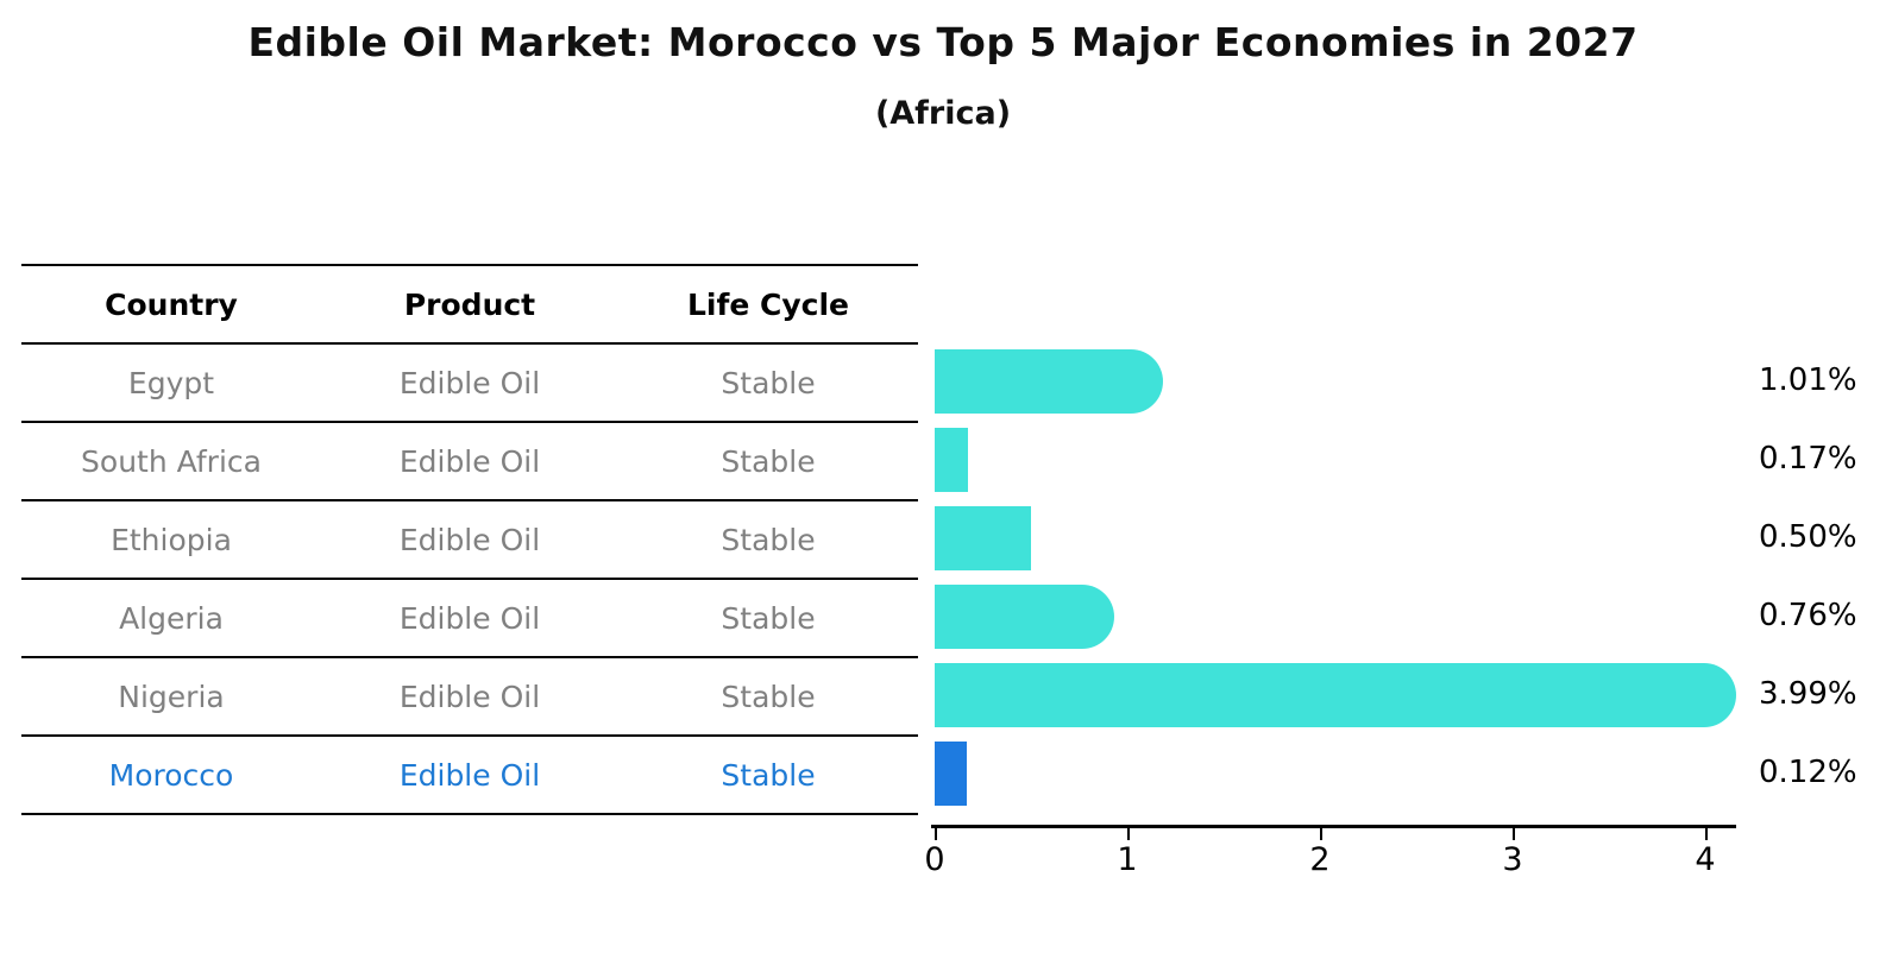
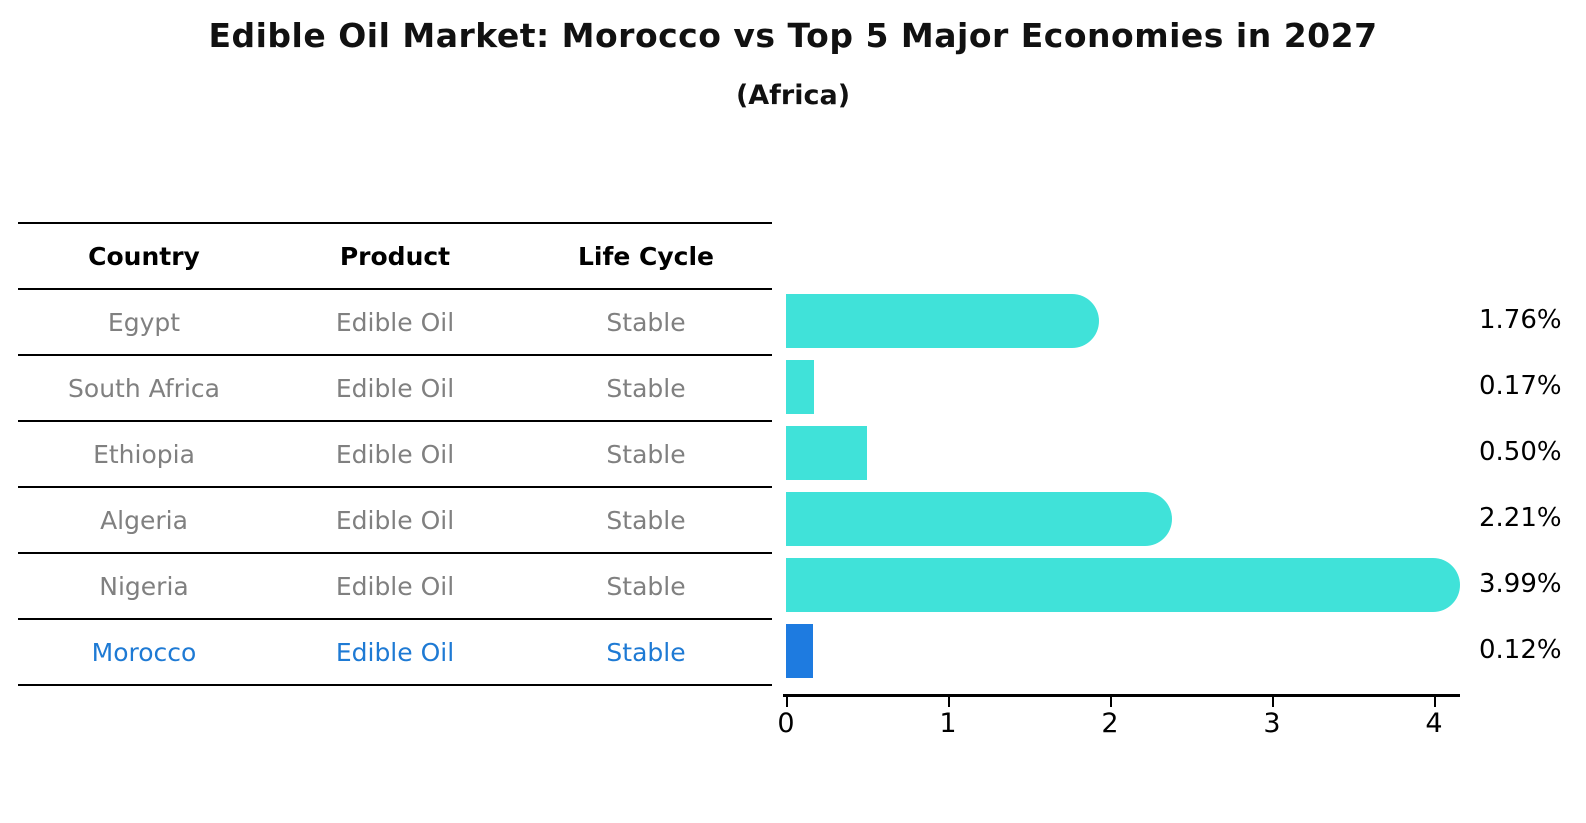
Egypt: 1.01% -> 1.76%
Algeria: 0.76% -> 2.21%
